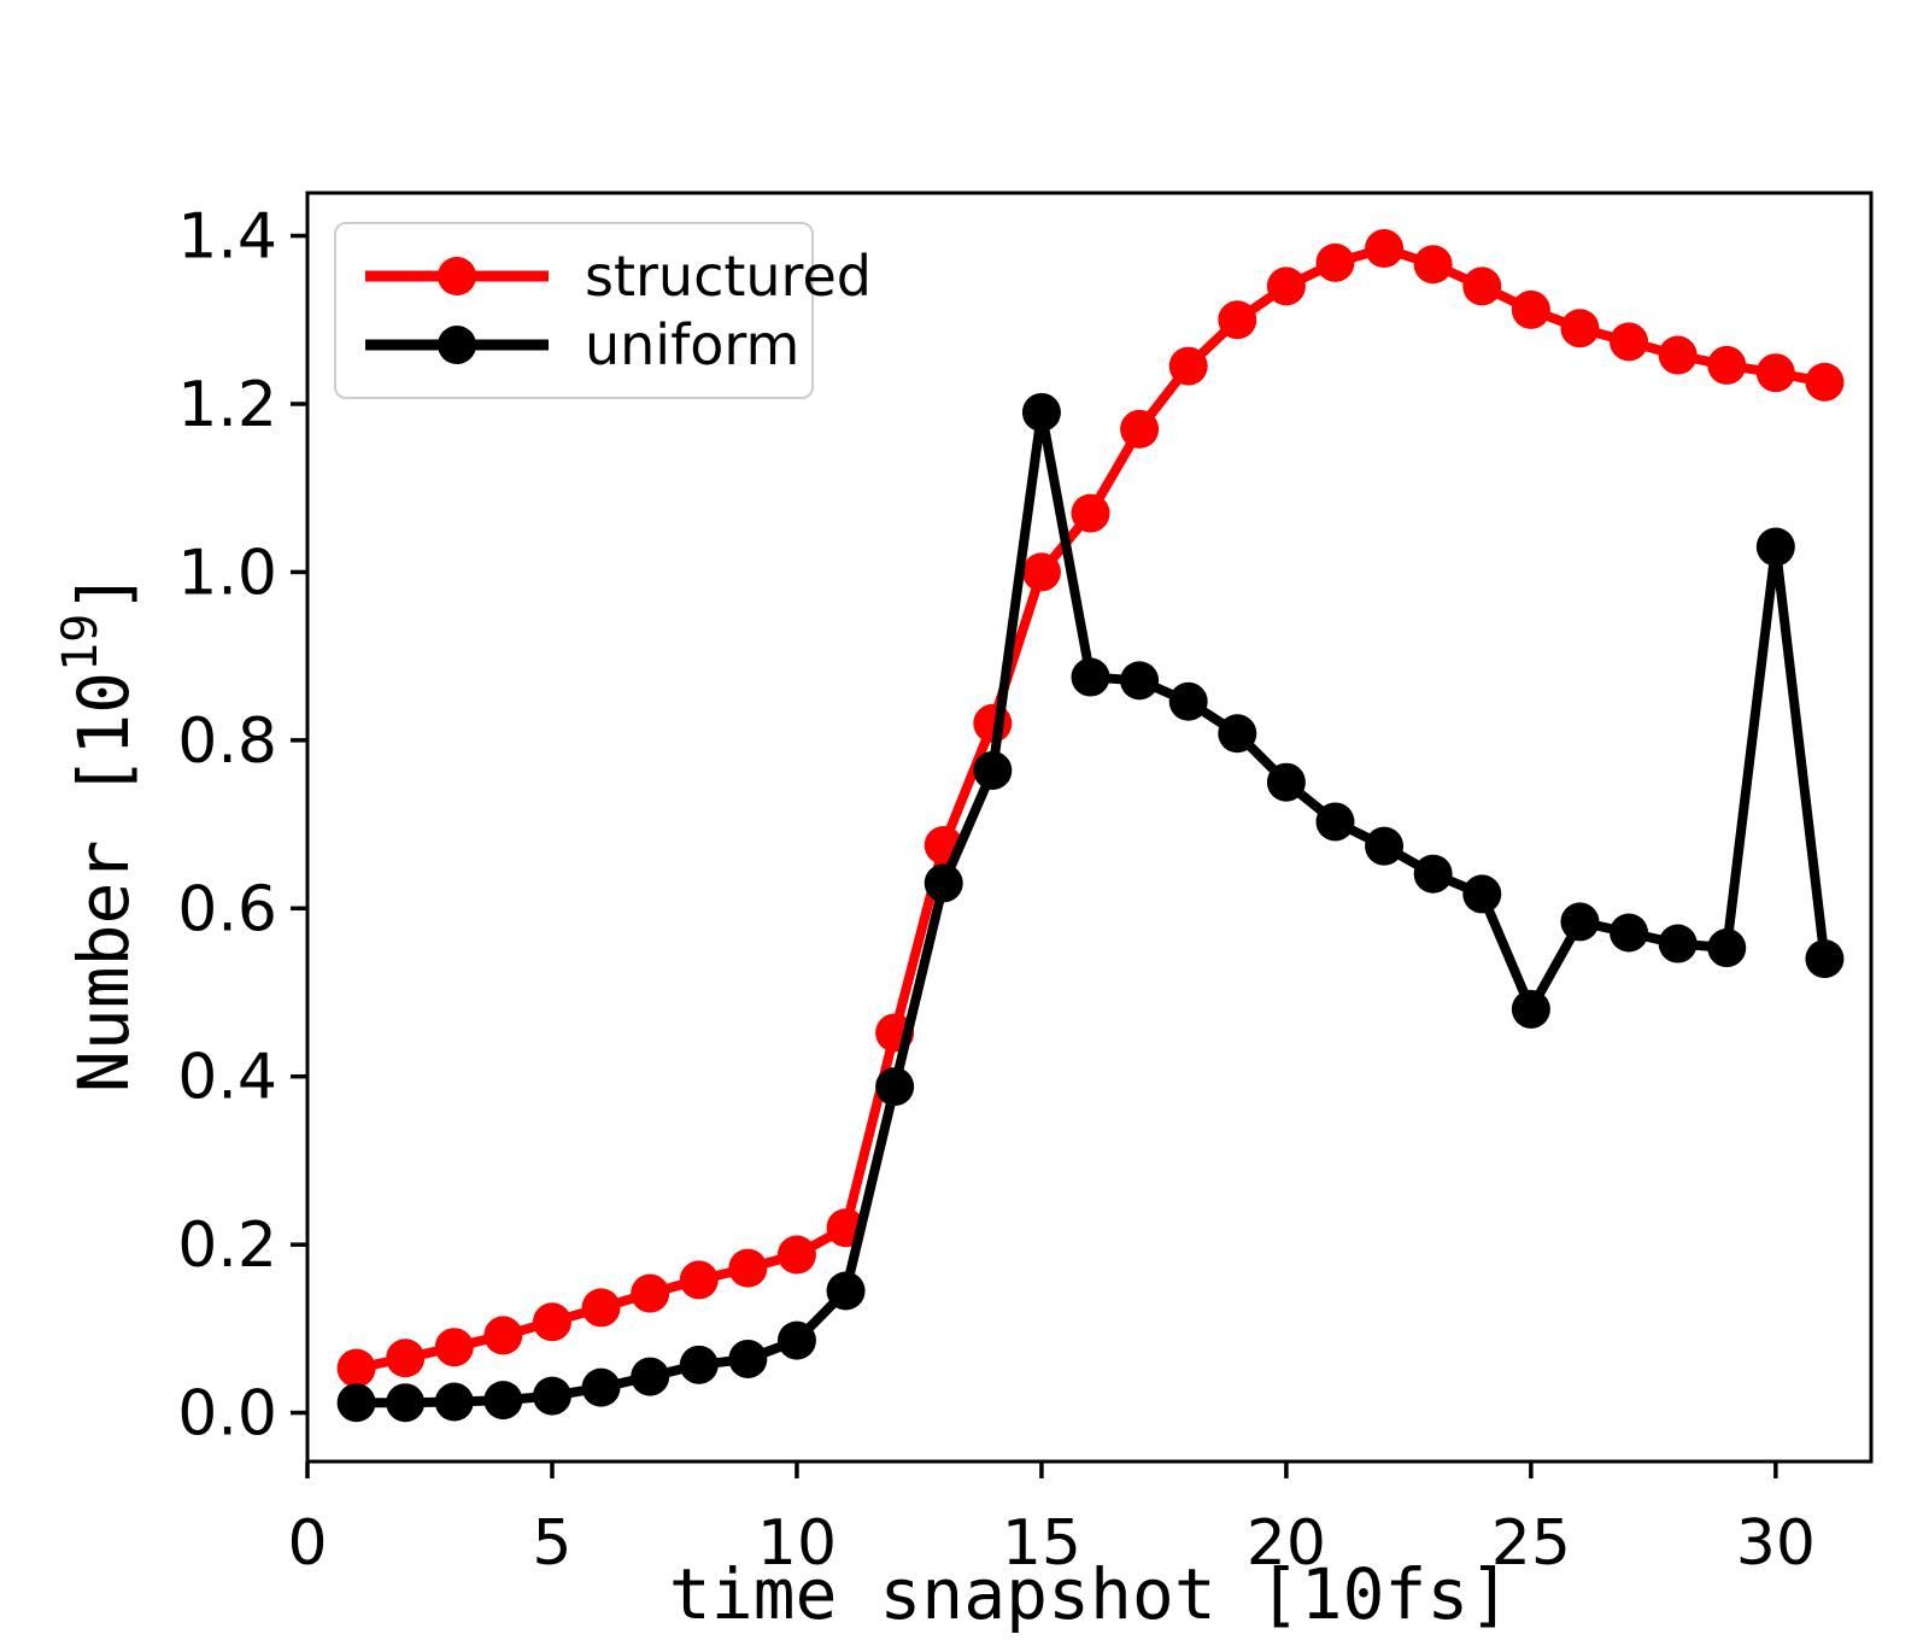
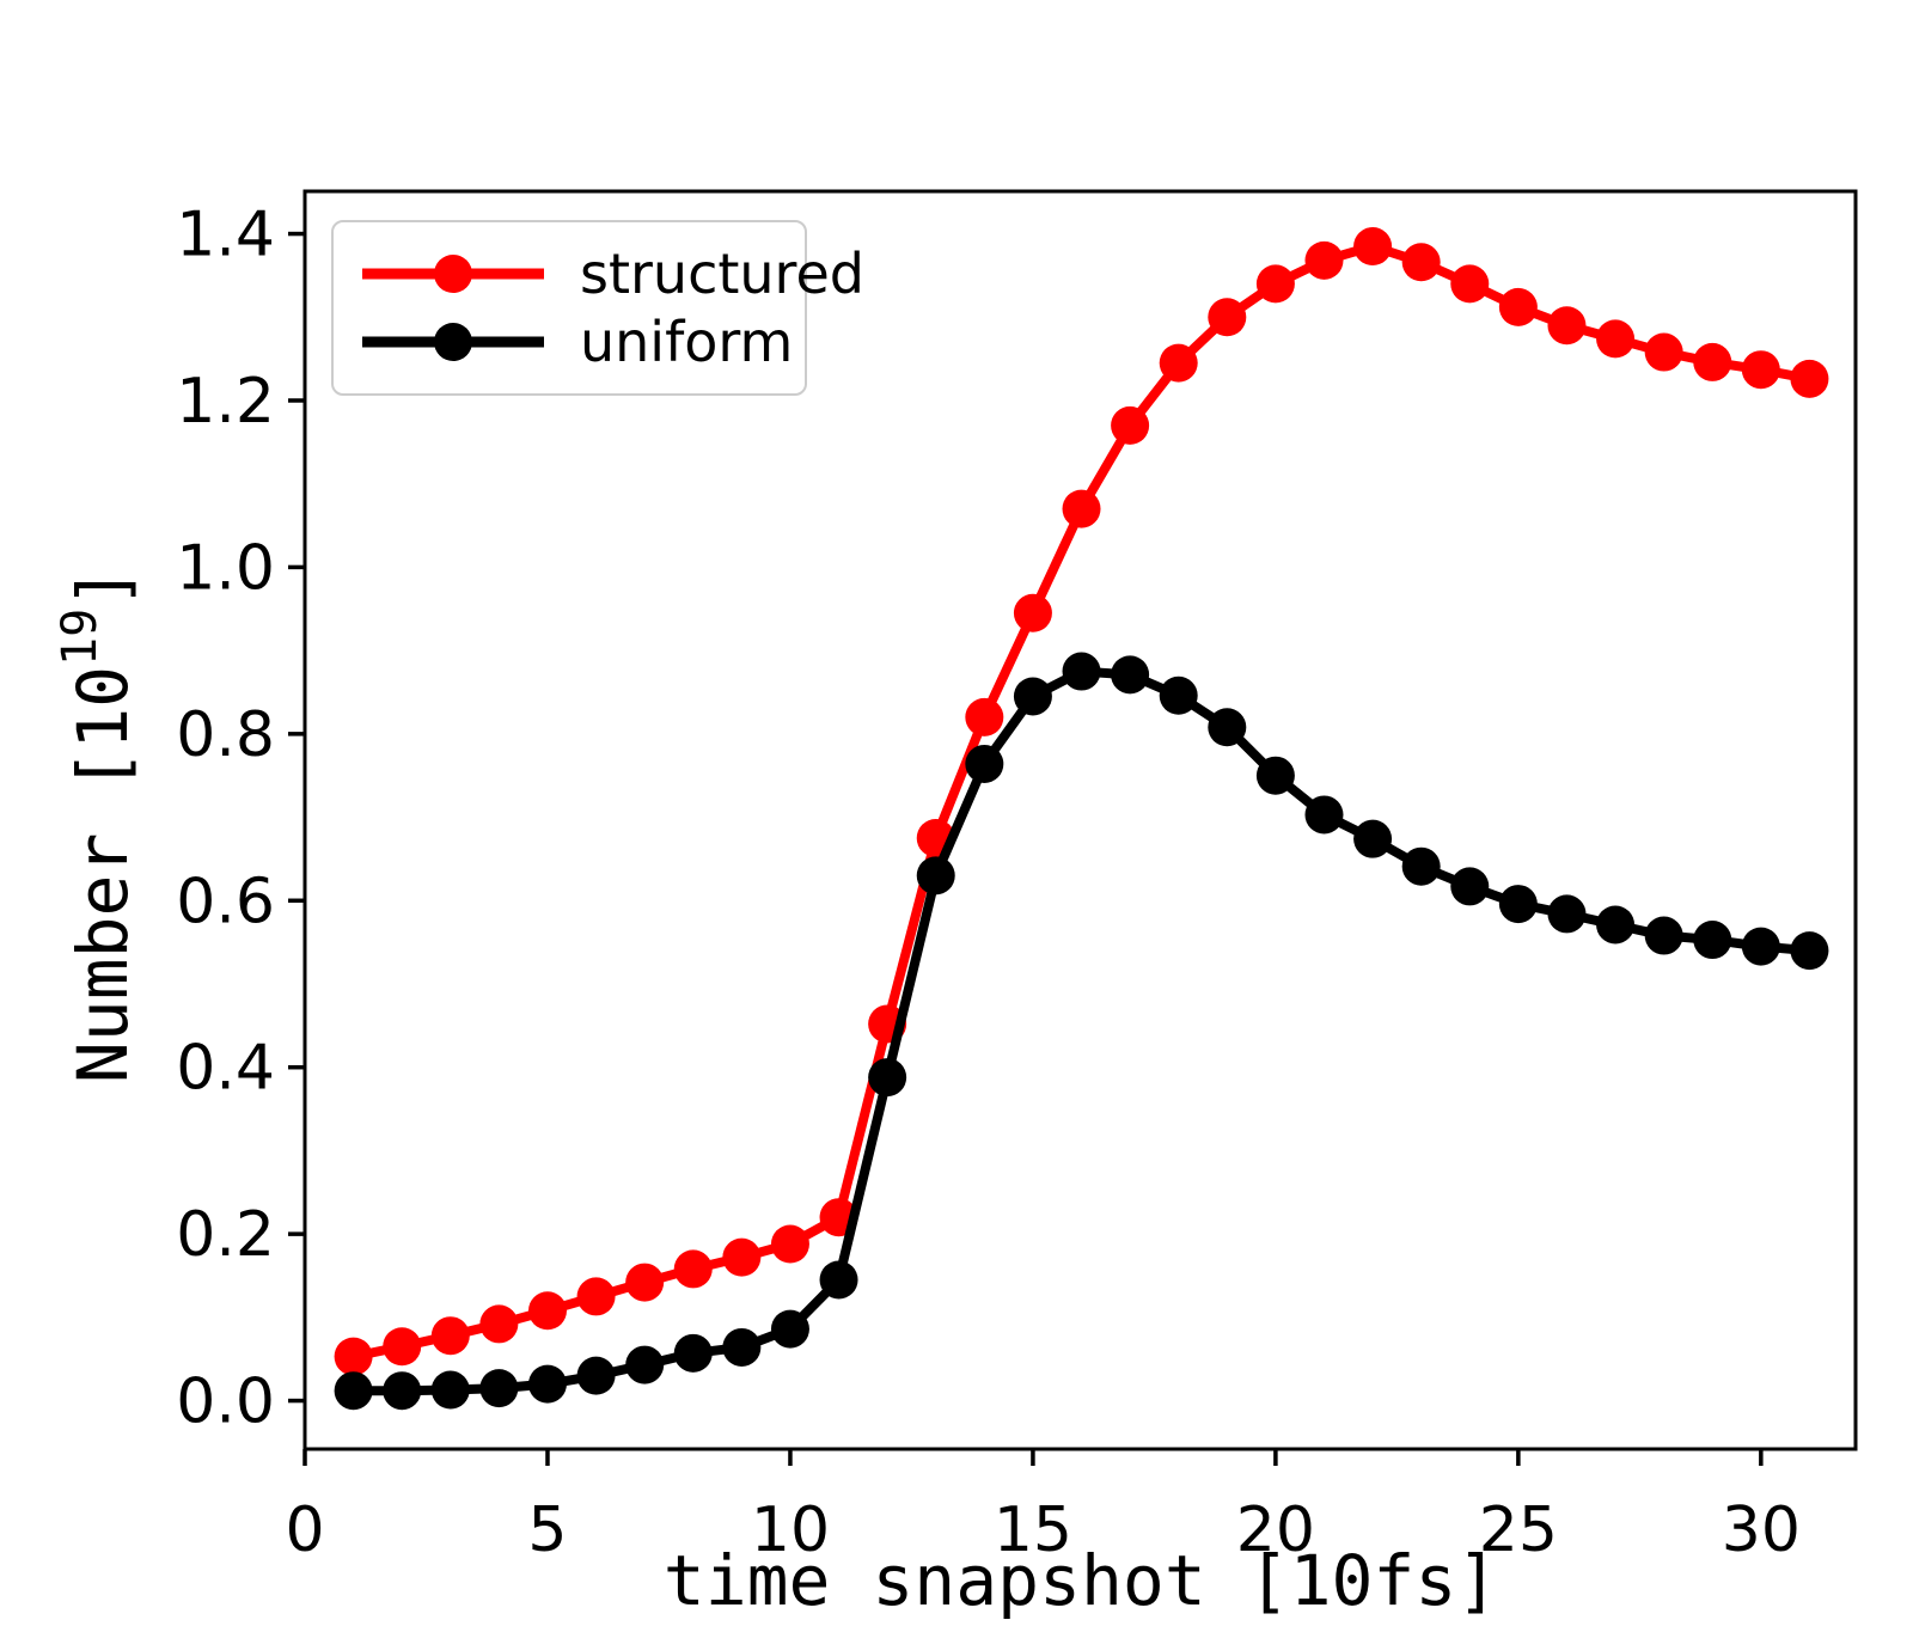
structured/15: 1.00 -> 0.94
uniform/15: 1.19 -> 0.84
uniform/25: 0.48 -> 0.60
uniform/30: 1.03 -> 0.55
